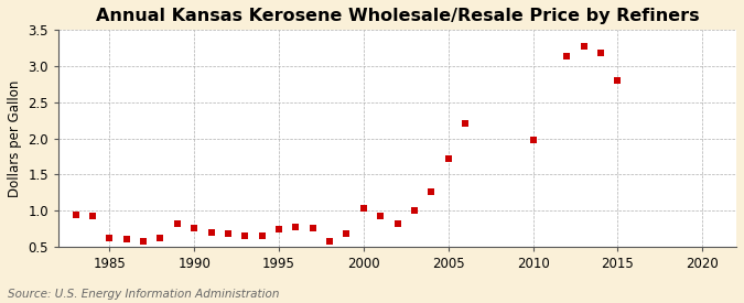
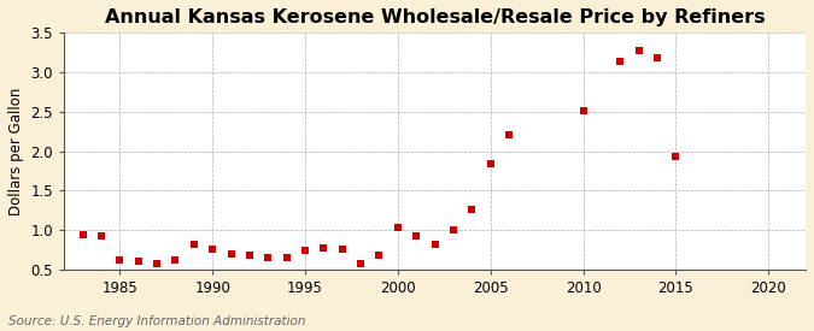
2005: 1.72 -> 1.84
2010: 1.98 -> 2.51
2015: 2.80 -> 1.94
